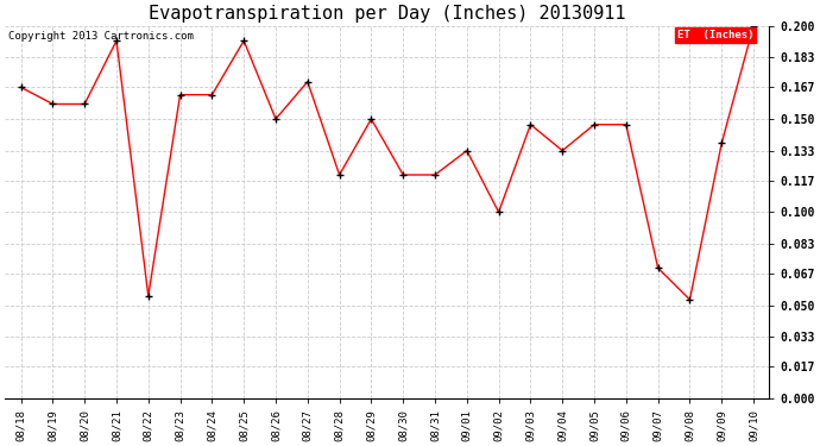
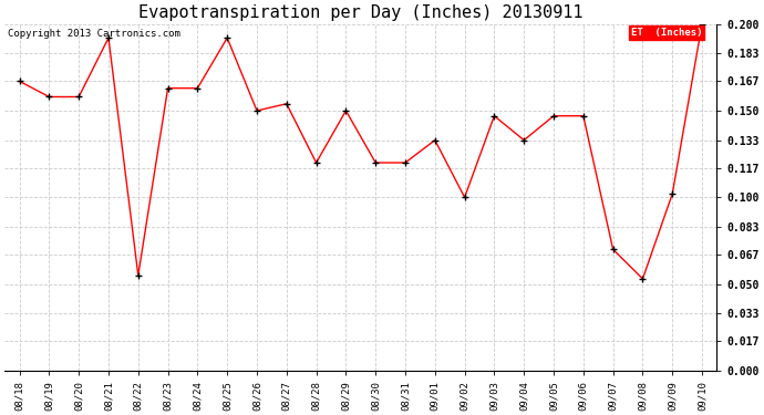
08/27: 0.170 -> 0.154
09/09: 0.137 -> 0.102
